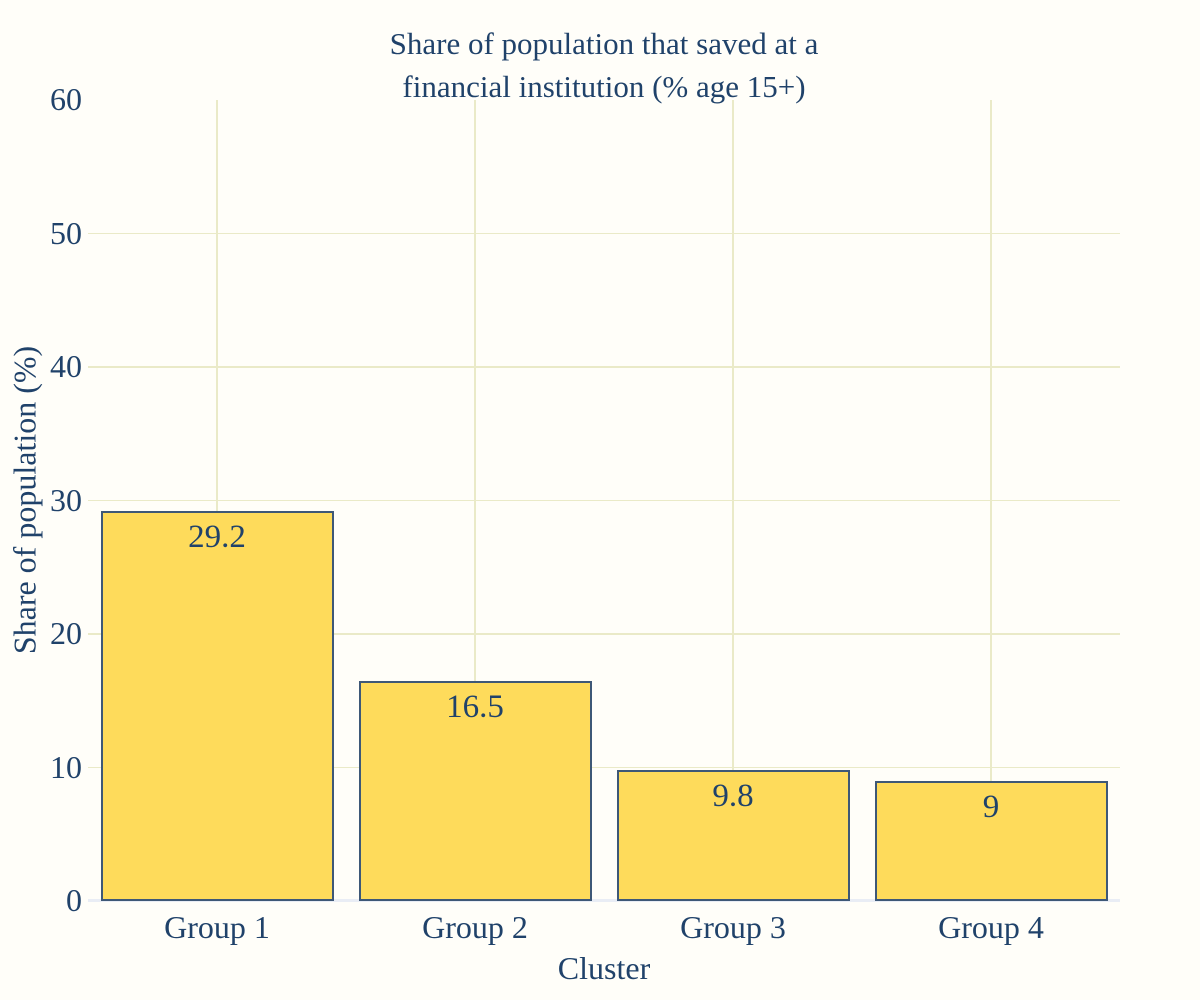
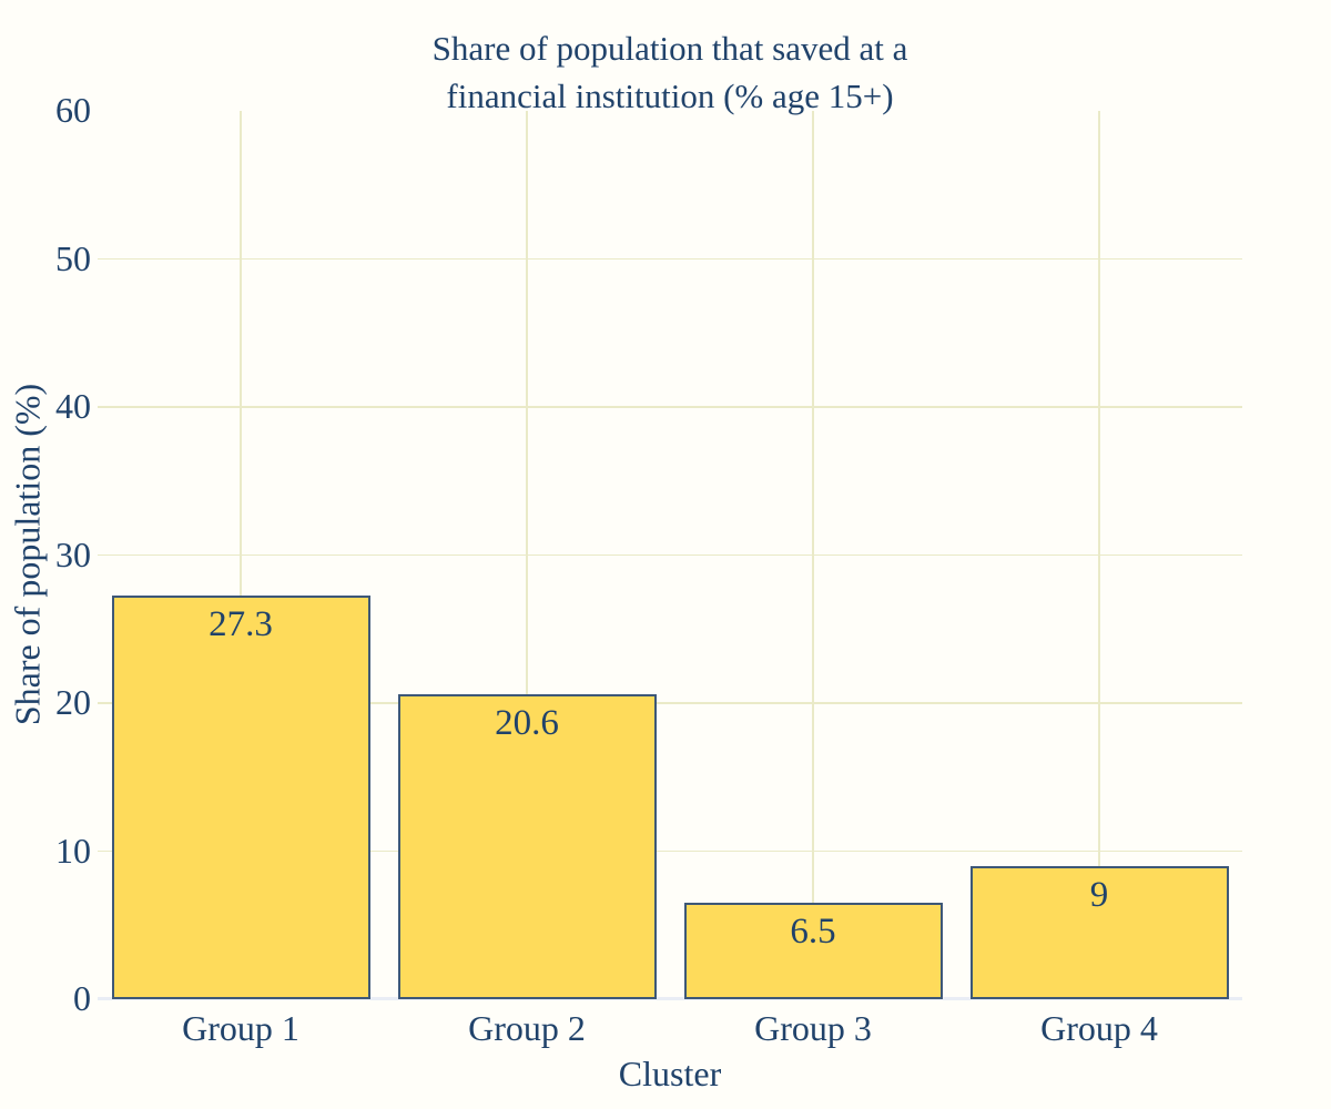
Group 1: 29.2 -> 27.3
Group 2: 16.5 -> 20.6
Group 3: 9.8 -> 6.5
